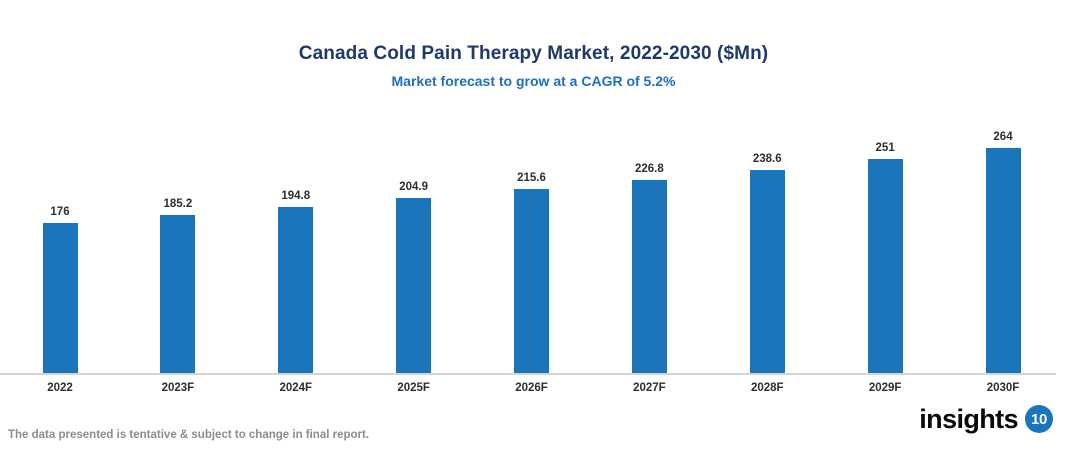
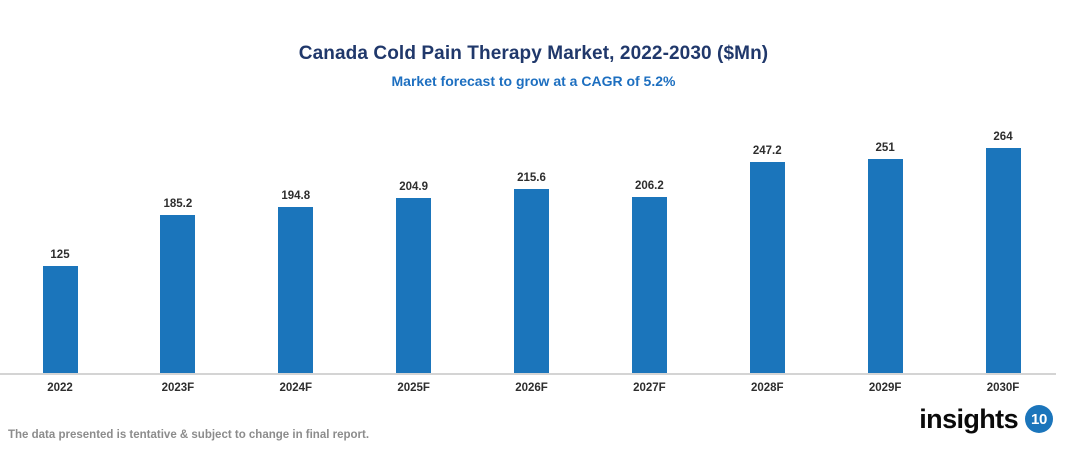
2022: 176 -> 125
2027F: 226.8 -> 206.2
2028F: 238.6 -> 247.2
